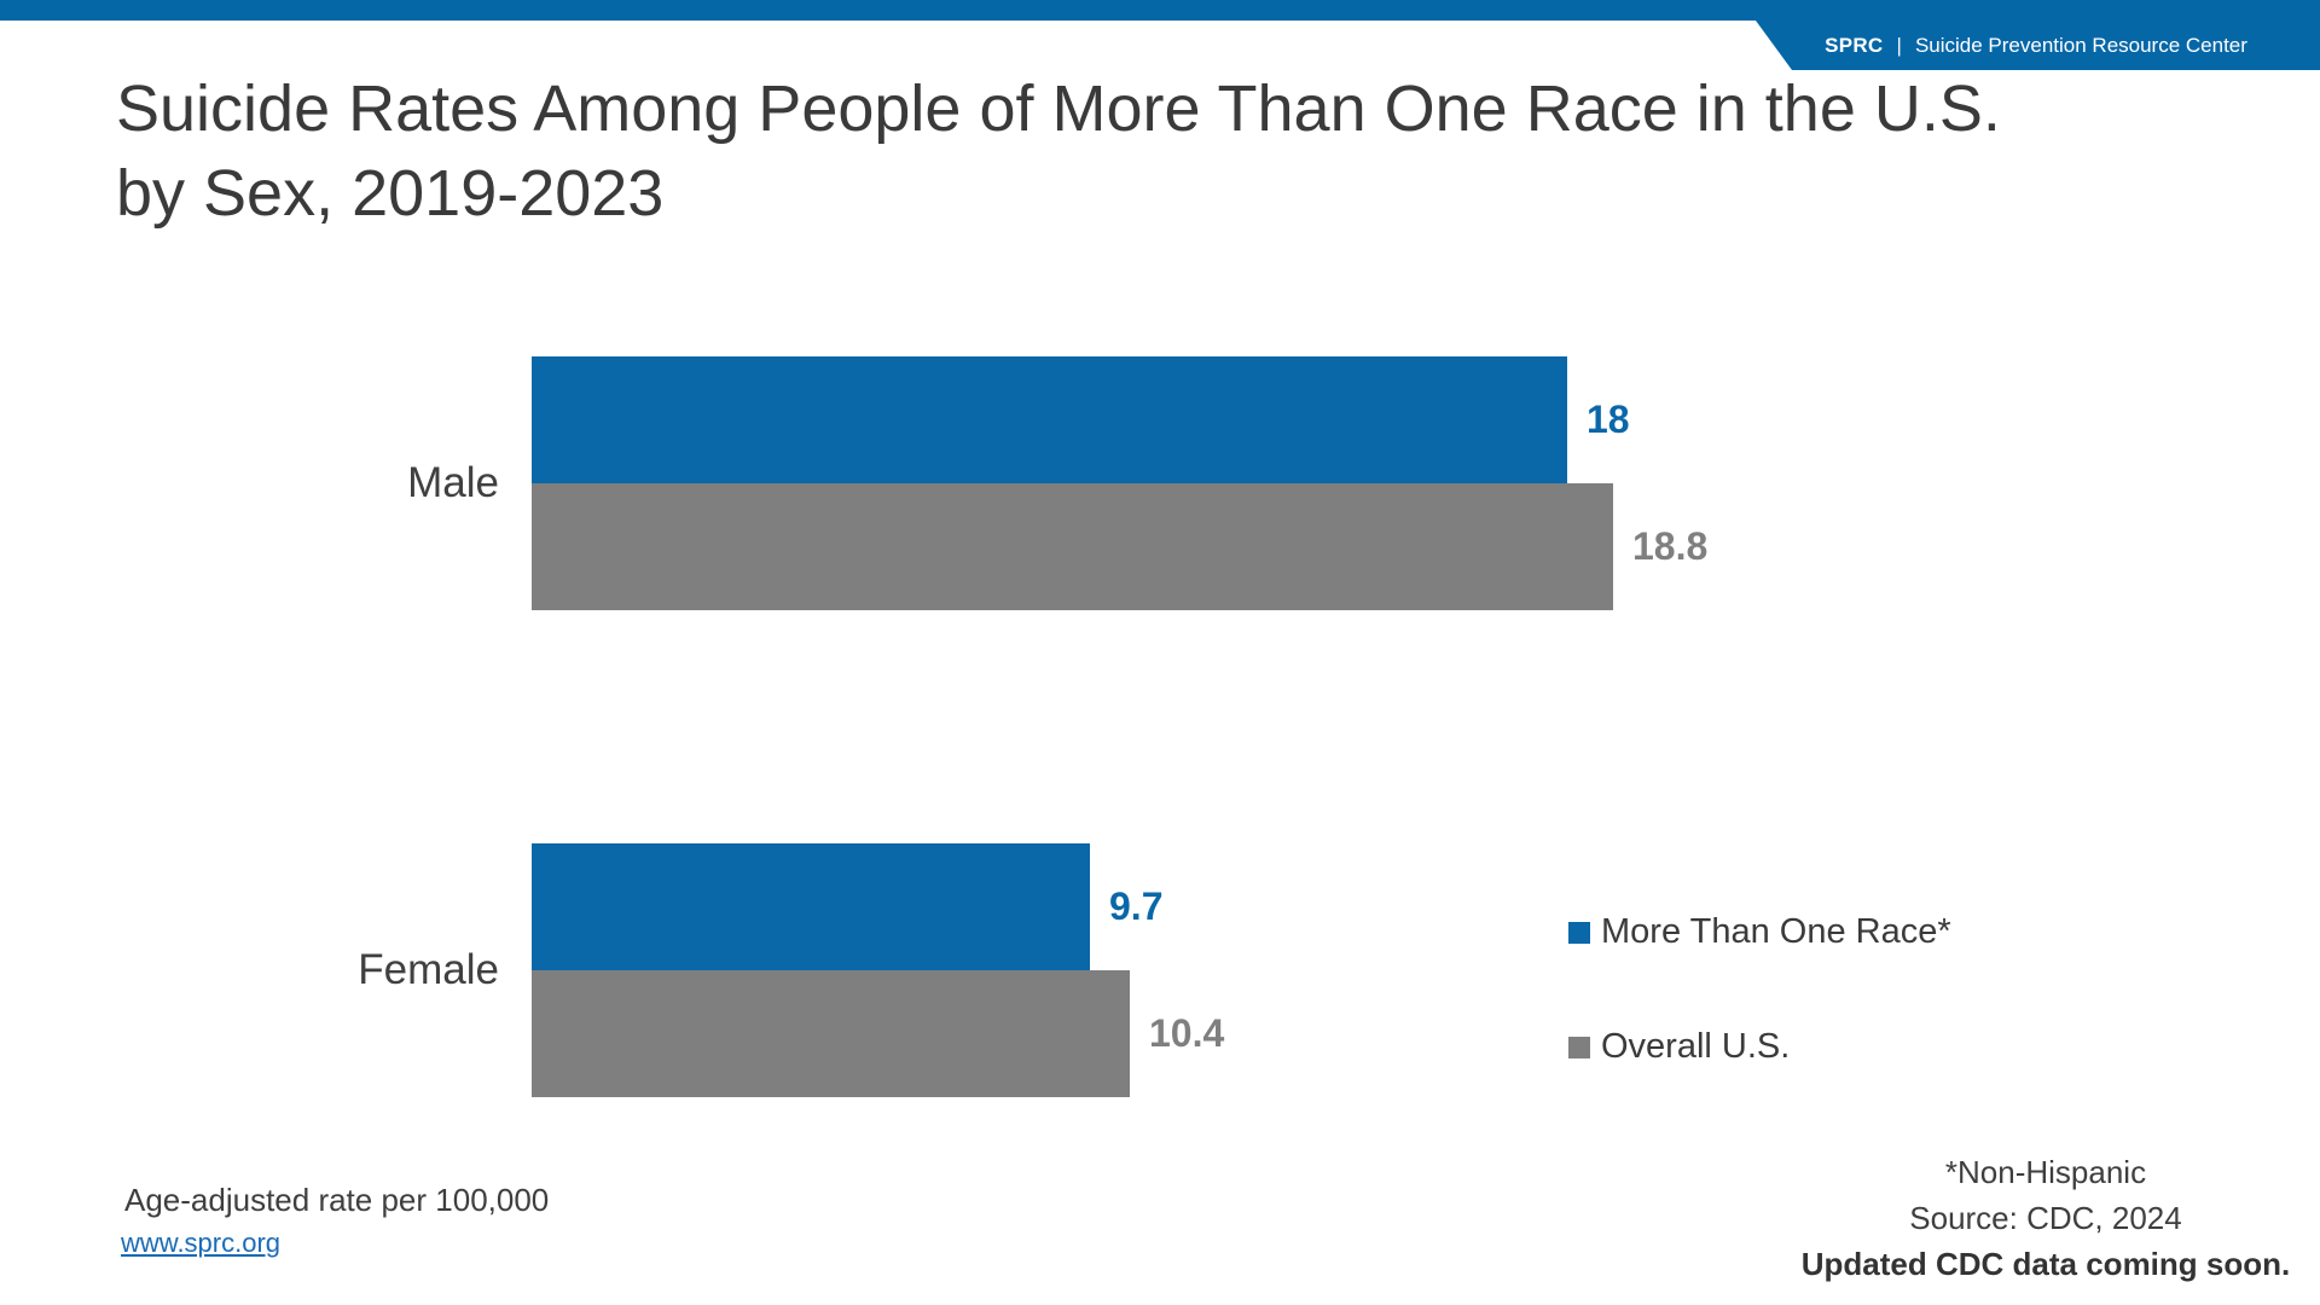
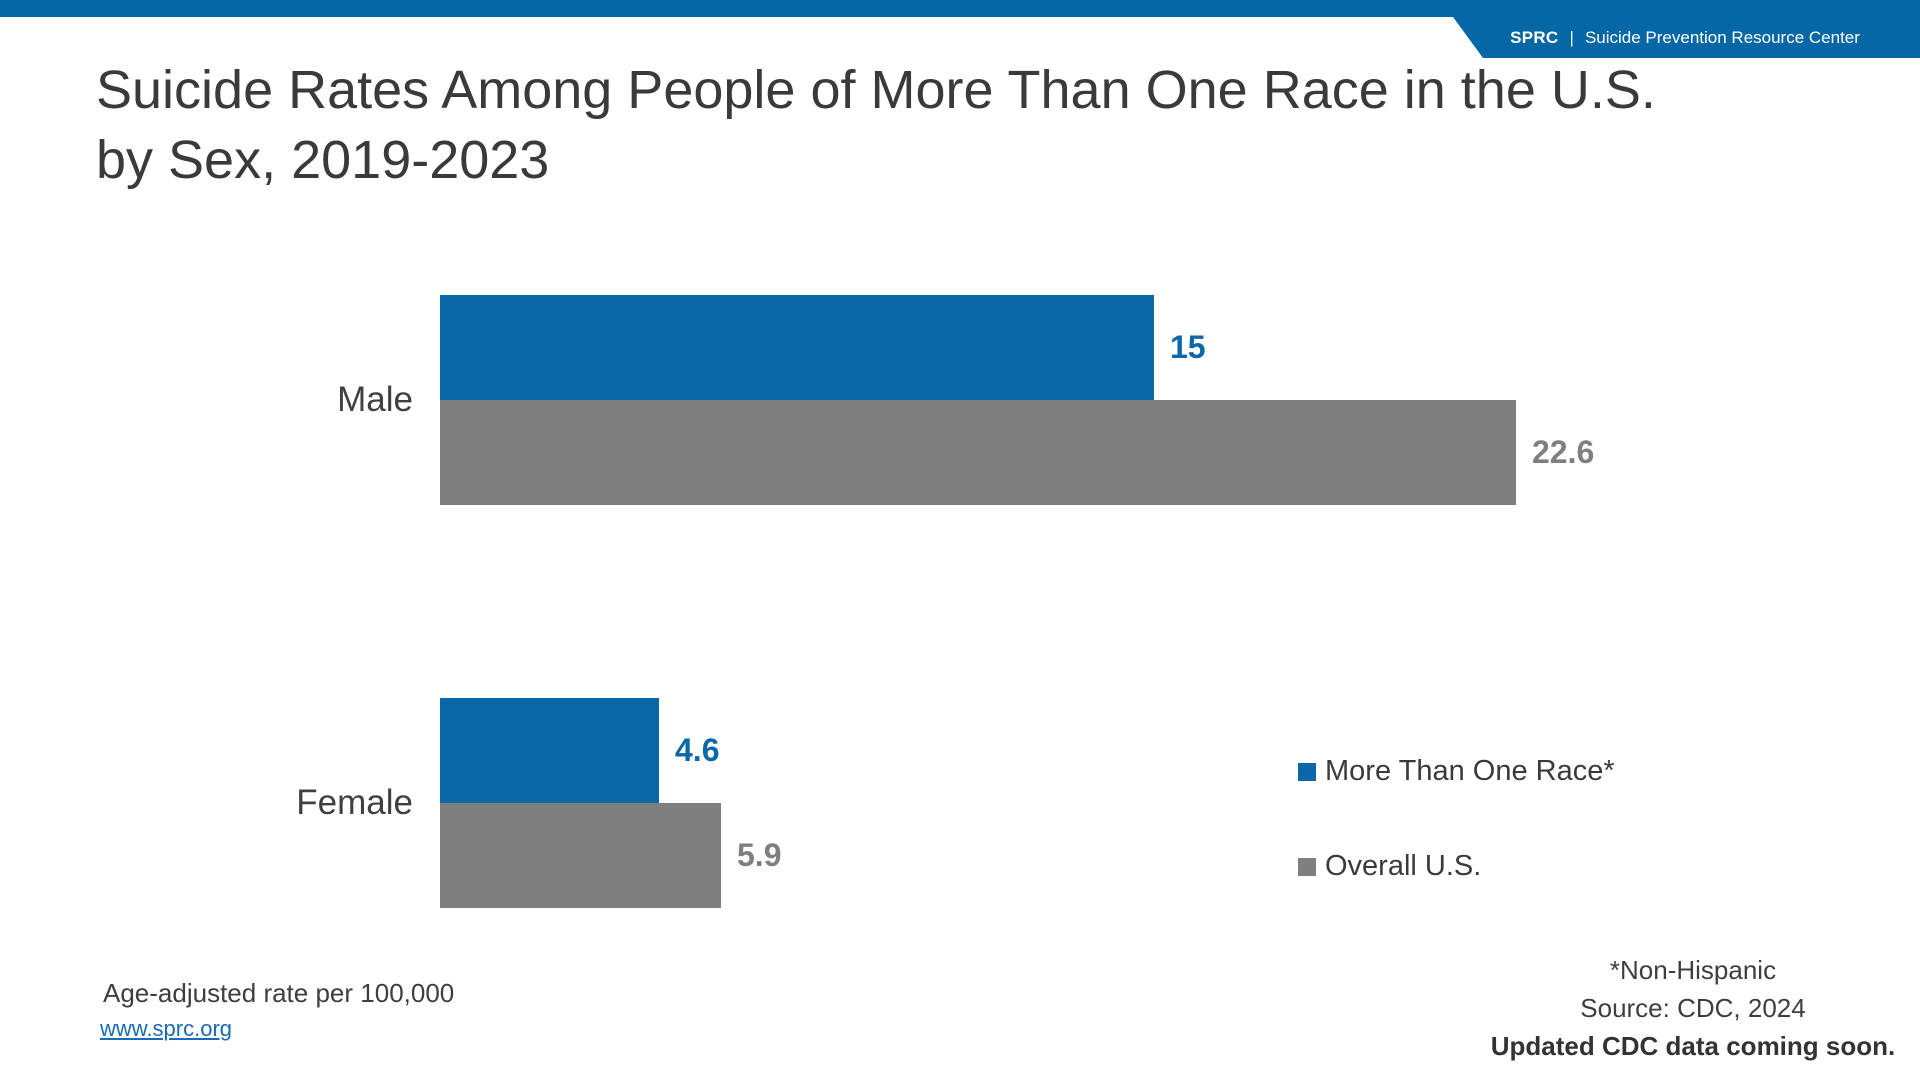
More Than One Race*/Male: 18 -> 15
Overall U.S./Male: 18.8 -> 22.6
More Than One Race*/Female: 9.7 -> 4.6
Overall U.S./Female: 10.4 -> 5.9
